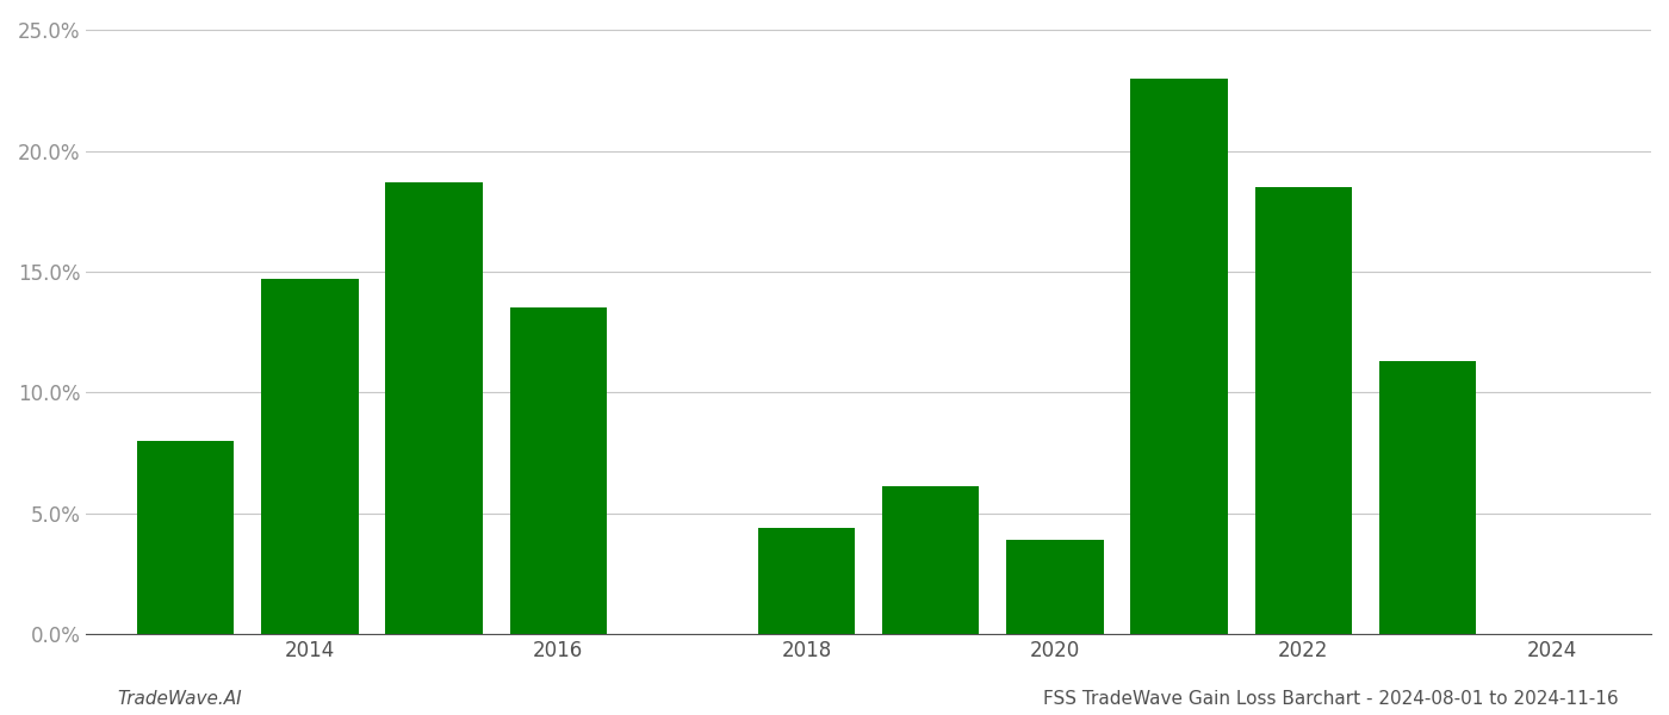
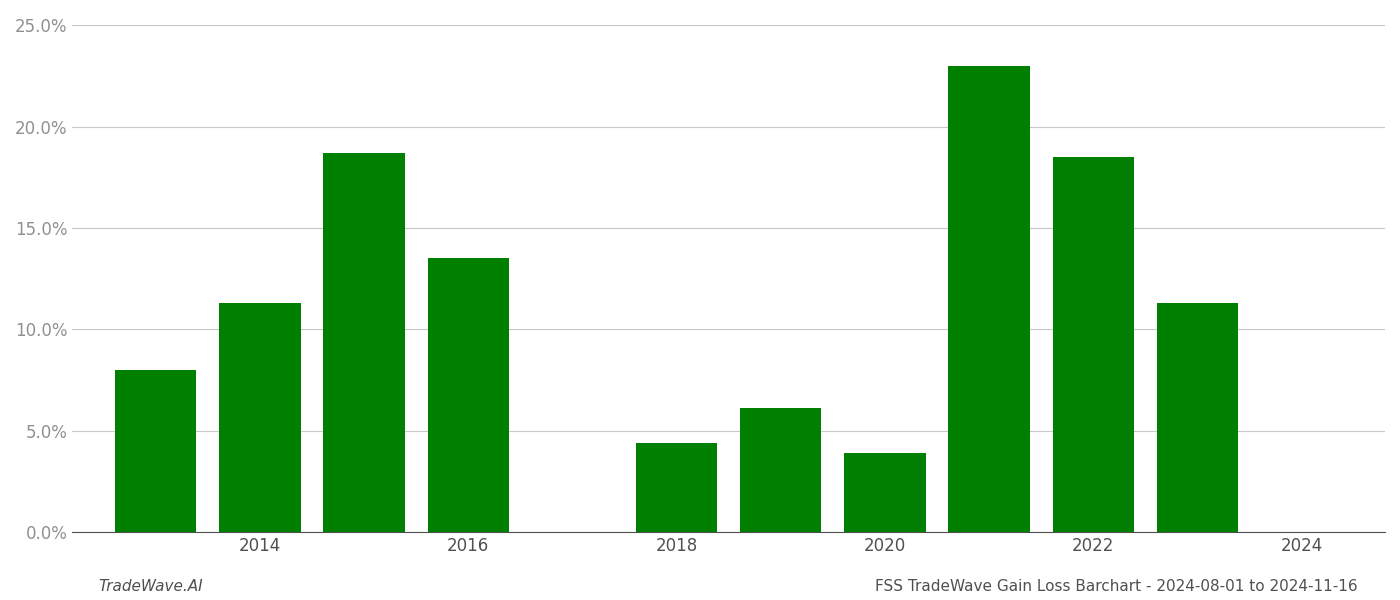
2014: 14.7% -> 11.3%
